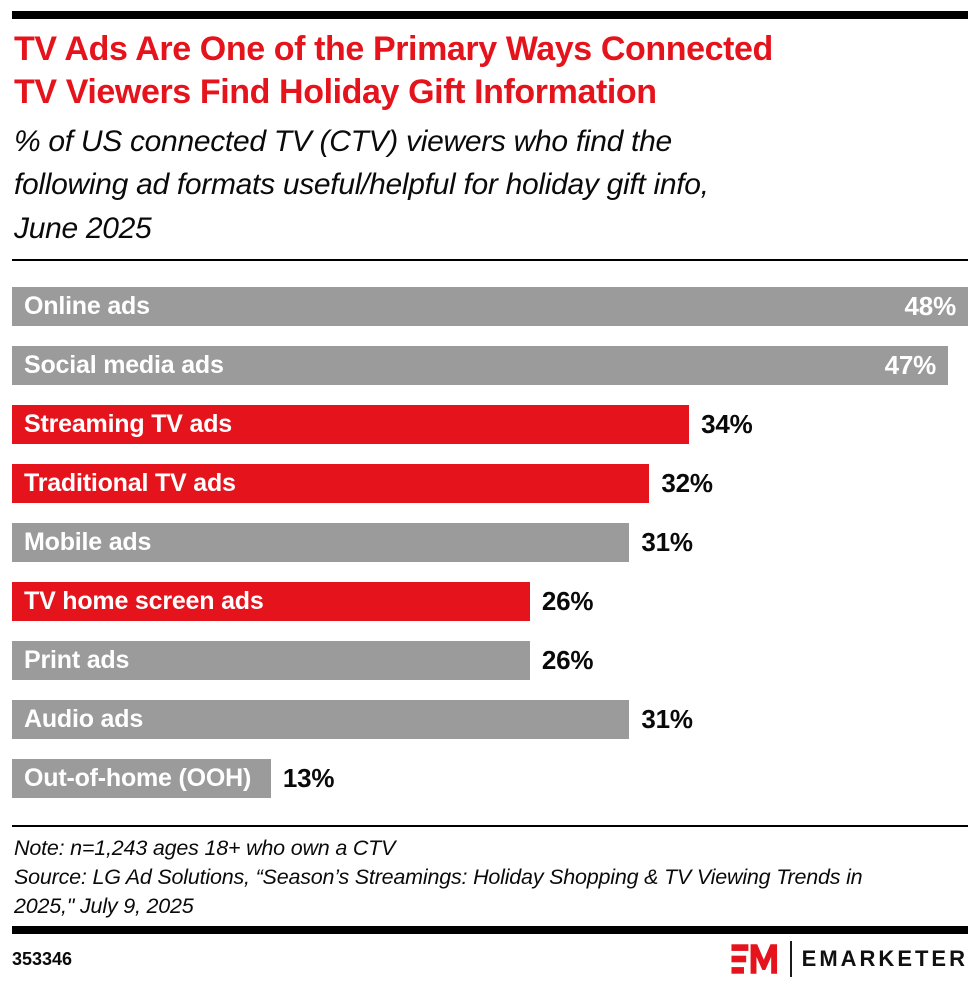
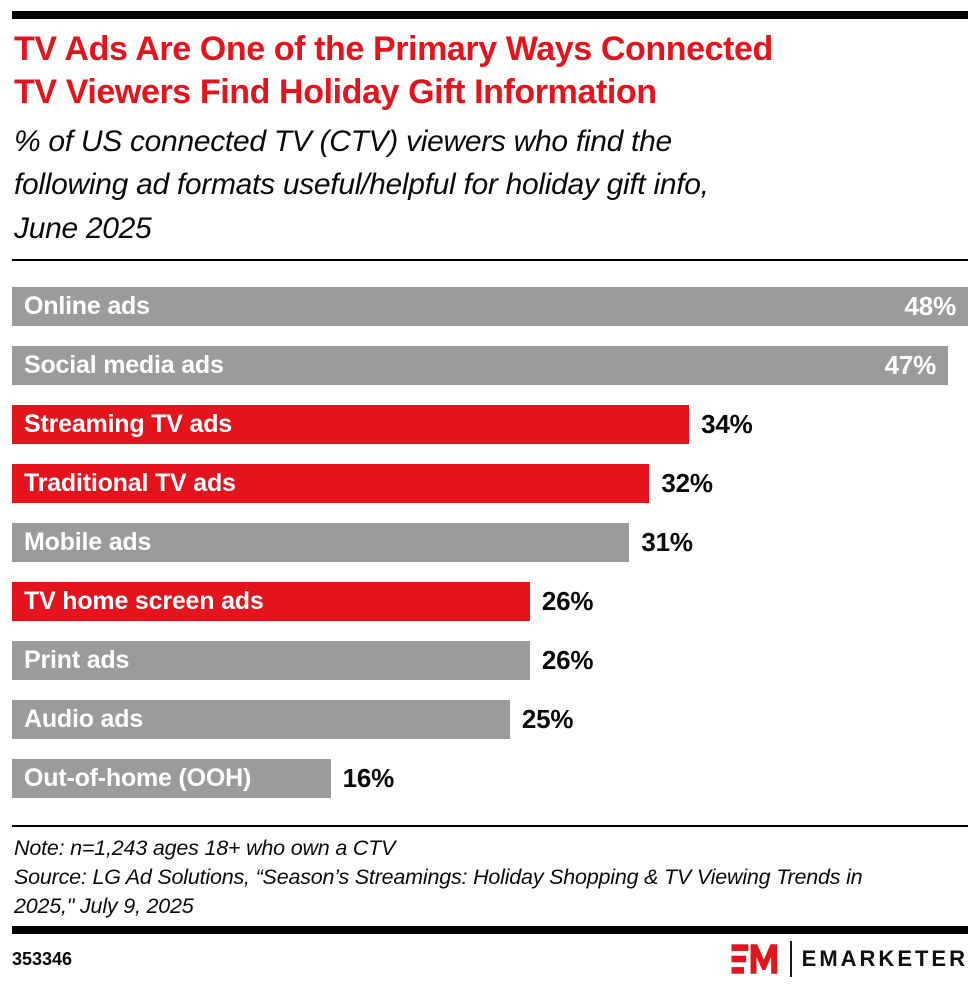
Audio ads: 31% -> 25%
Out-of-home (OOH): 13% -> 16%
